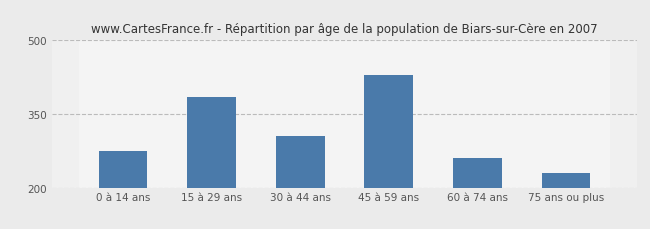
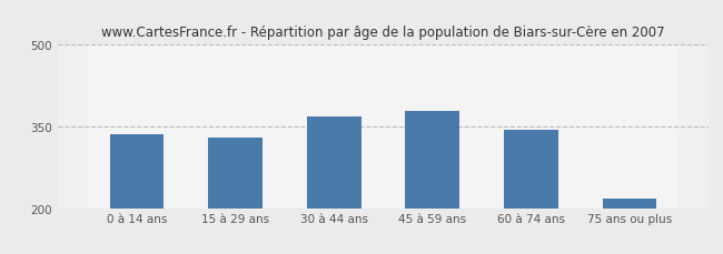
0 à 14 ans: 275 -> 335
15 à 29 ans: 385 -> 330
30 à 44 ans: 305 -> 368
45 à 59 ans: 430 -> 378
60 à 74 ans: 260 -> 344
75 ans ou plus: 230 -> 218
